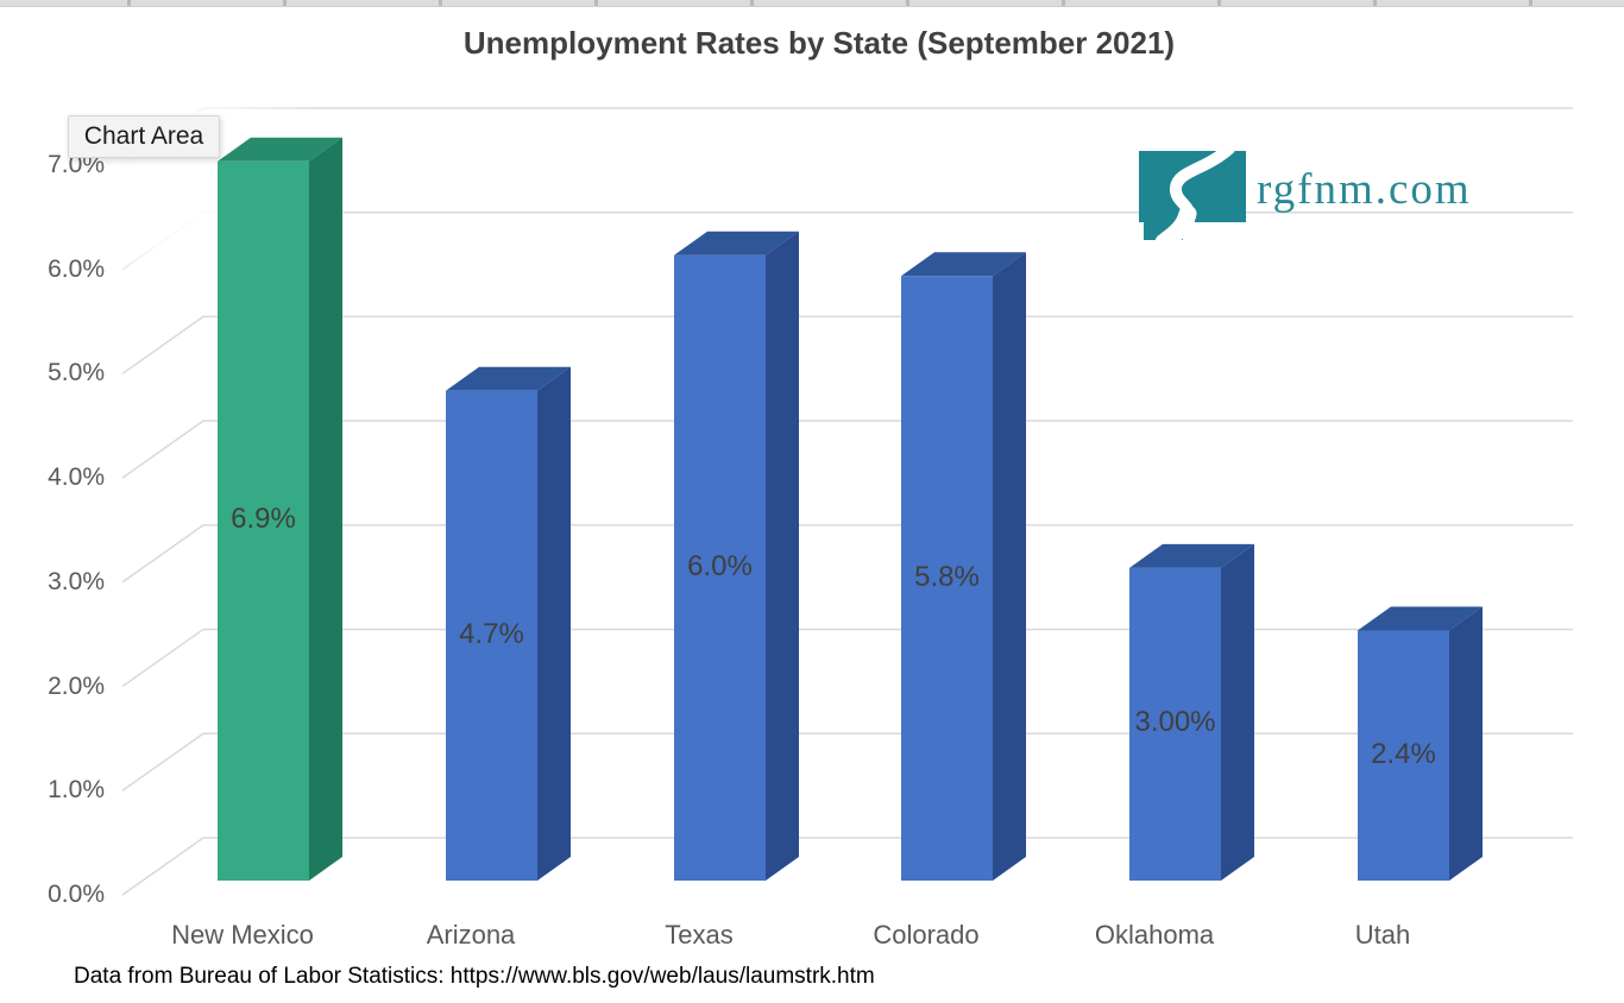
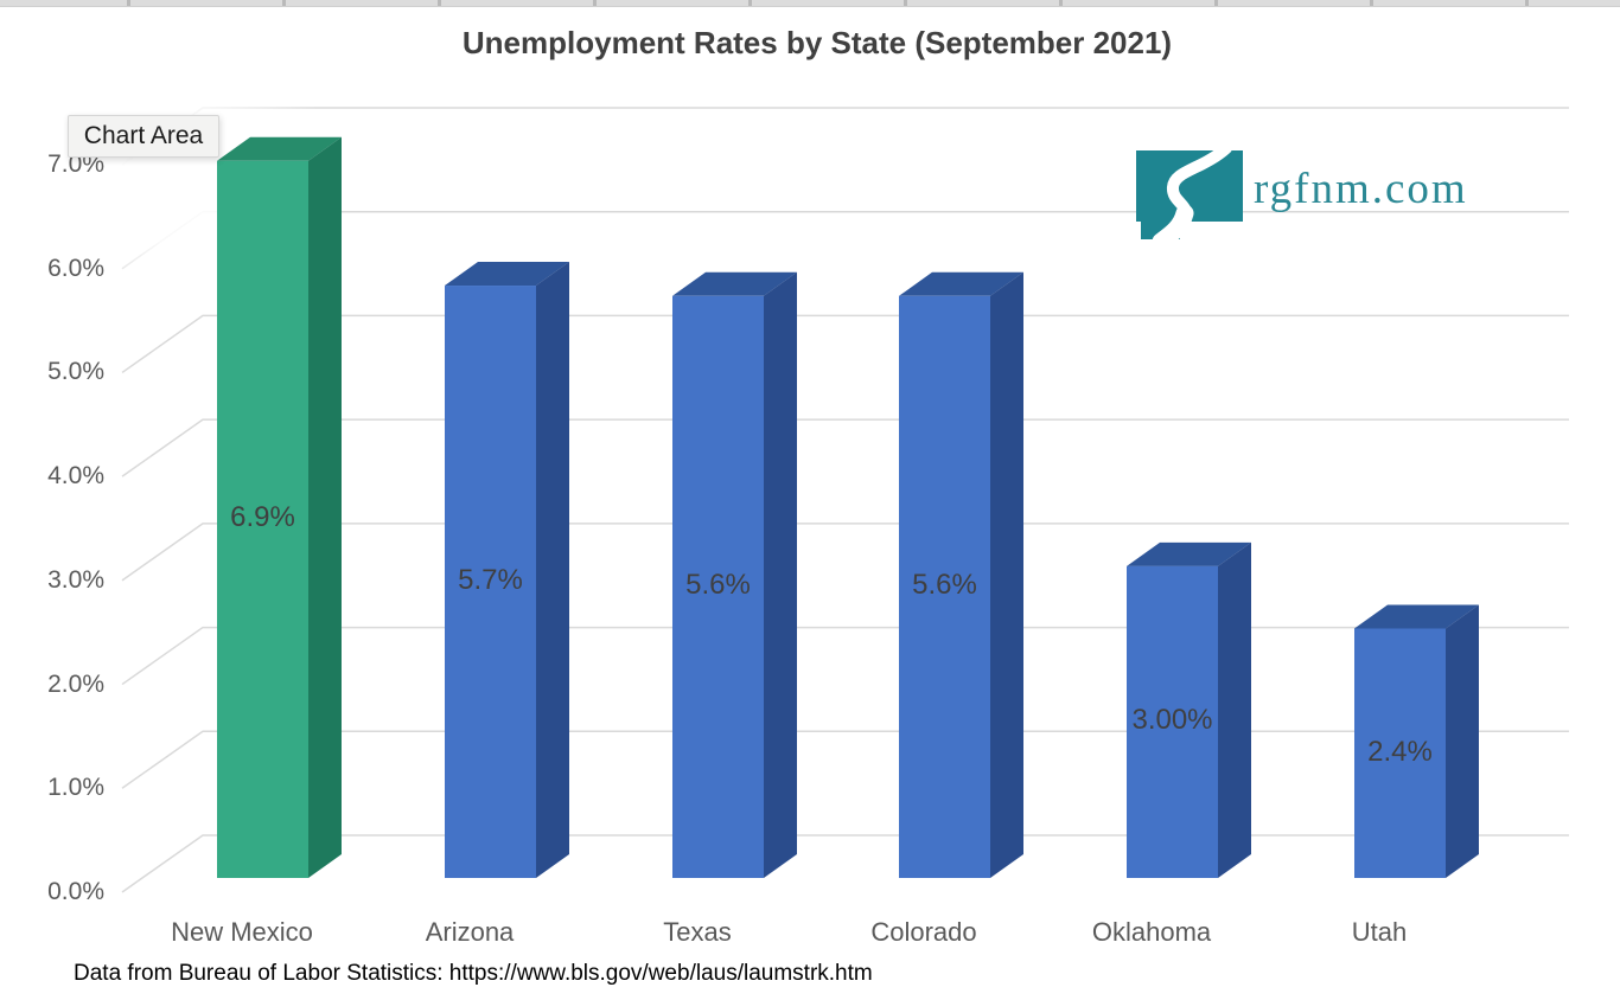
Arizona: 4.7% -> 5.7%
Texas: 6.0% -> 5.6%
Colorado: 5.8% -> 5.6%
